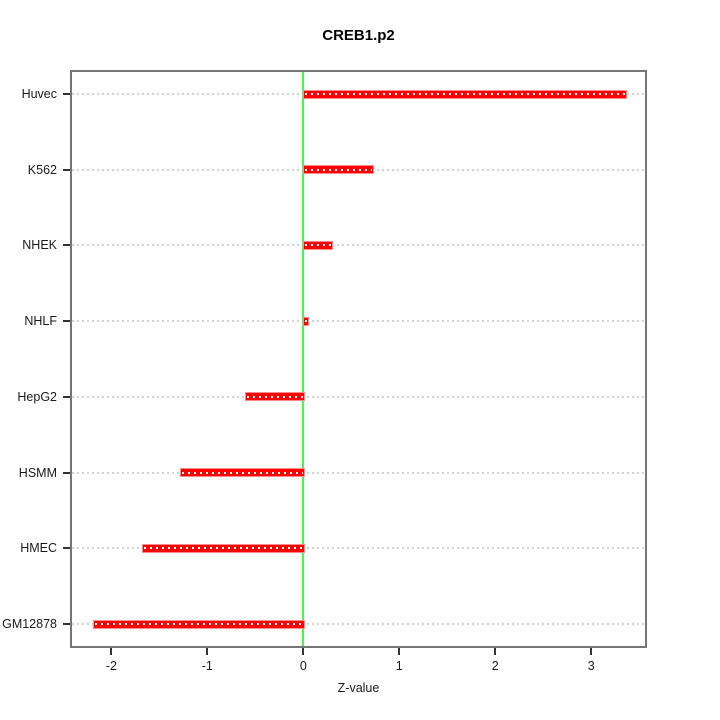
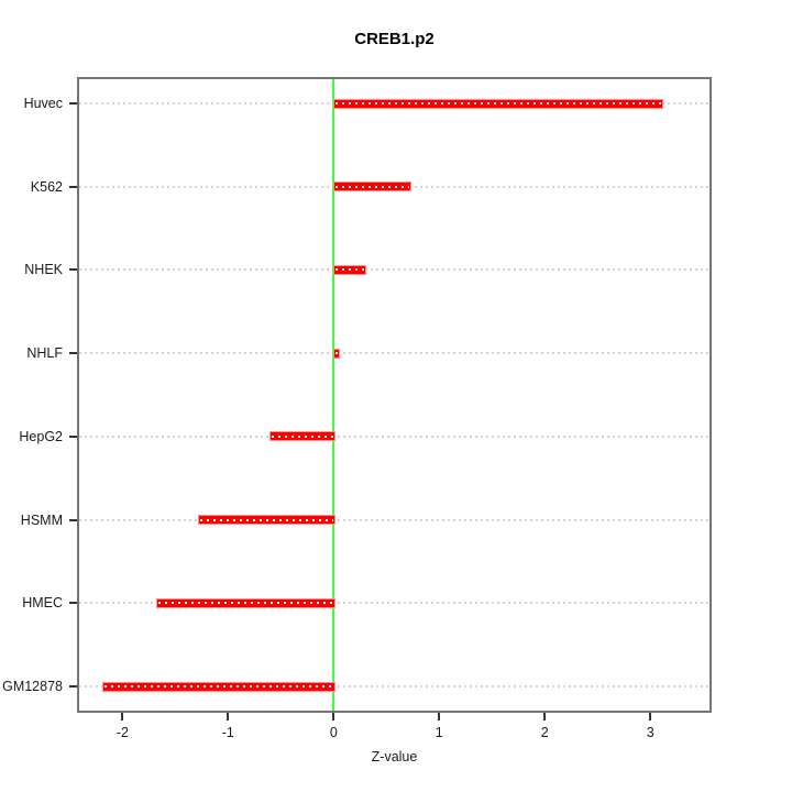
Huvec: 3.4 -> 3.1
